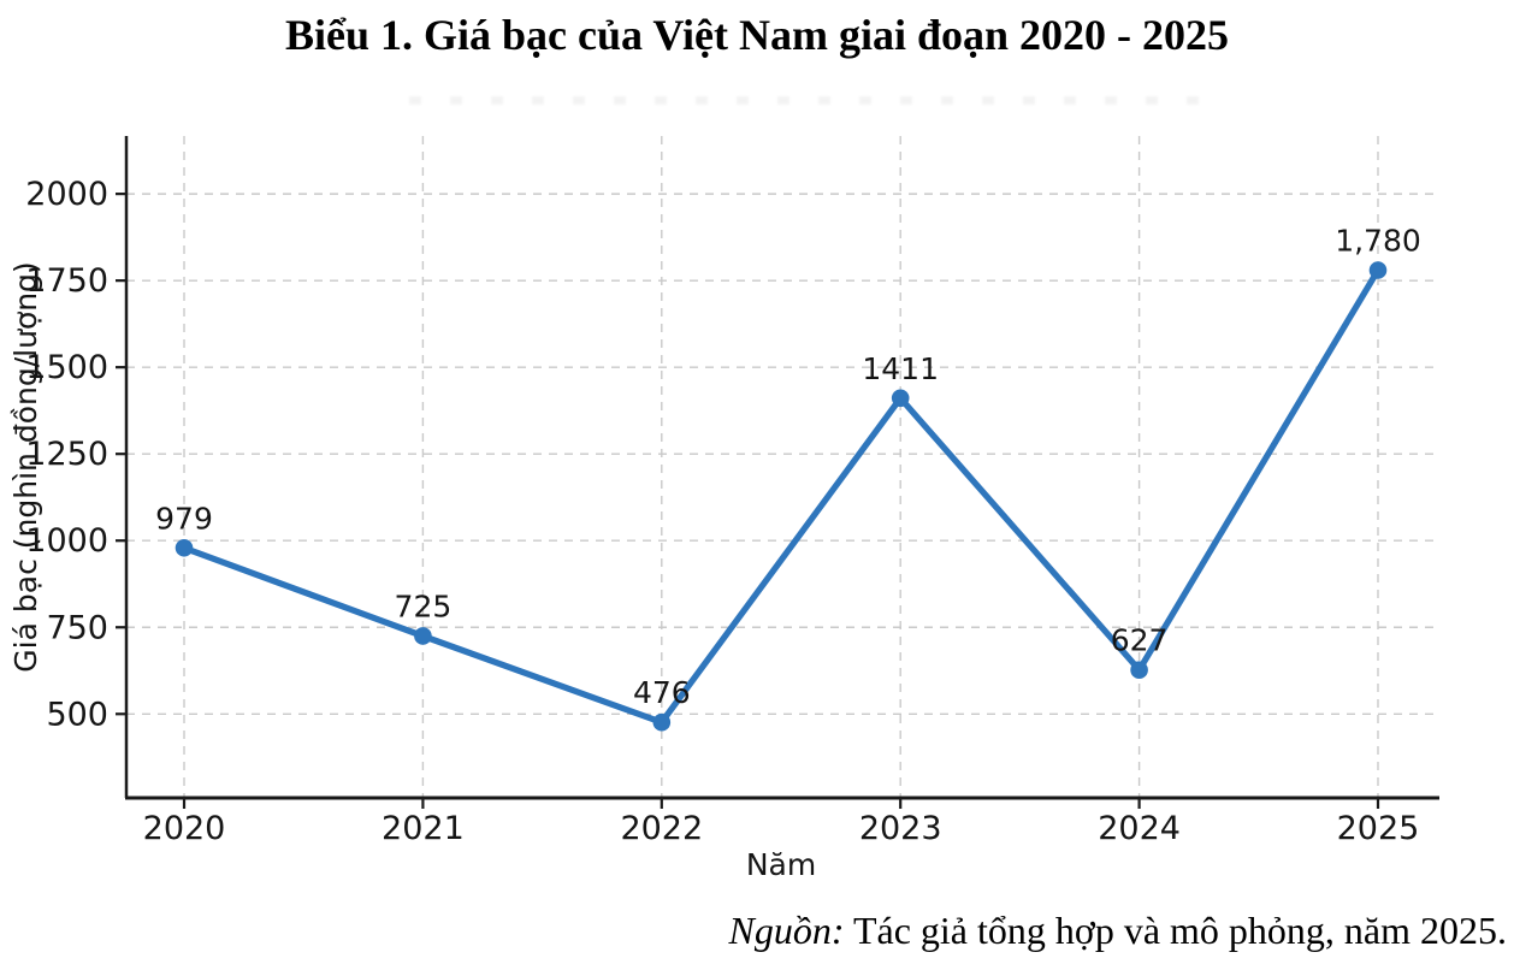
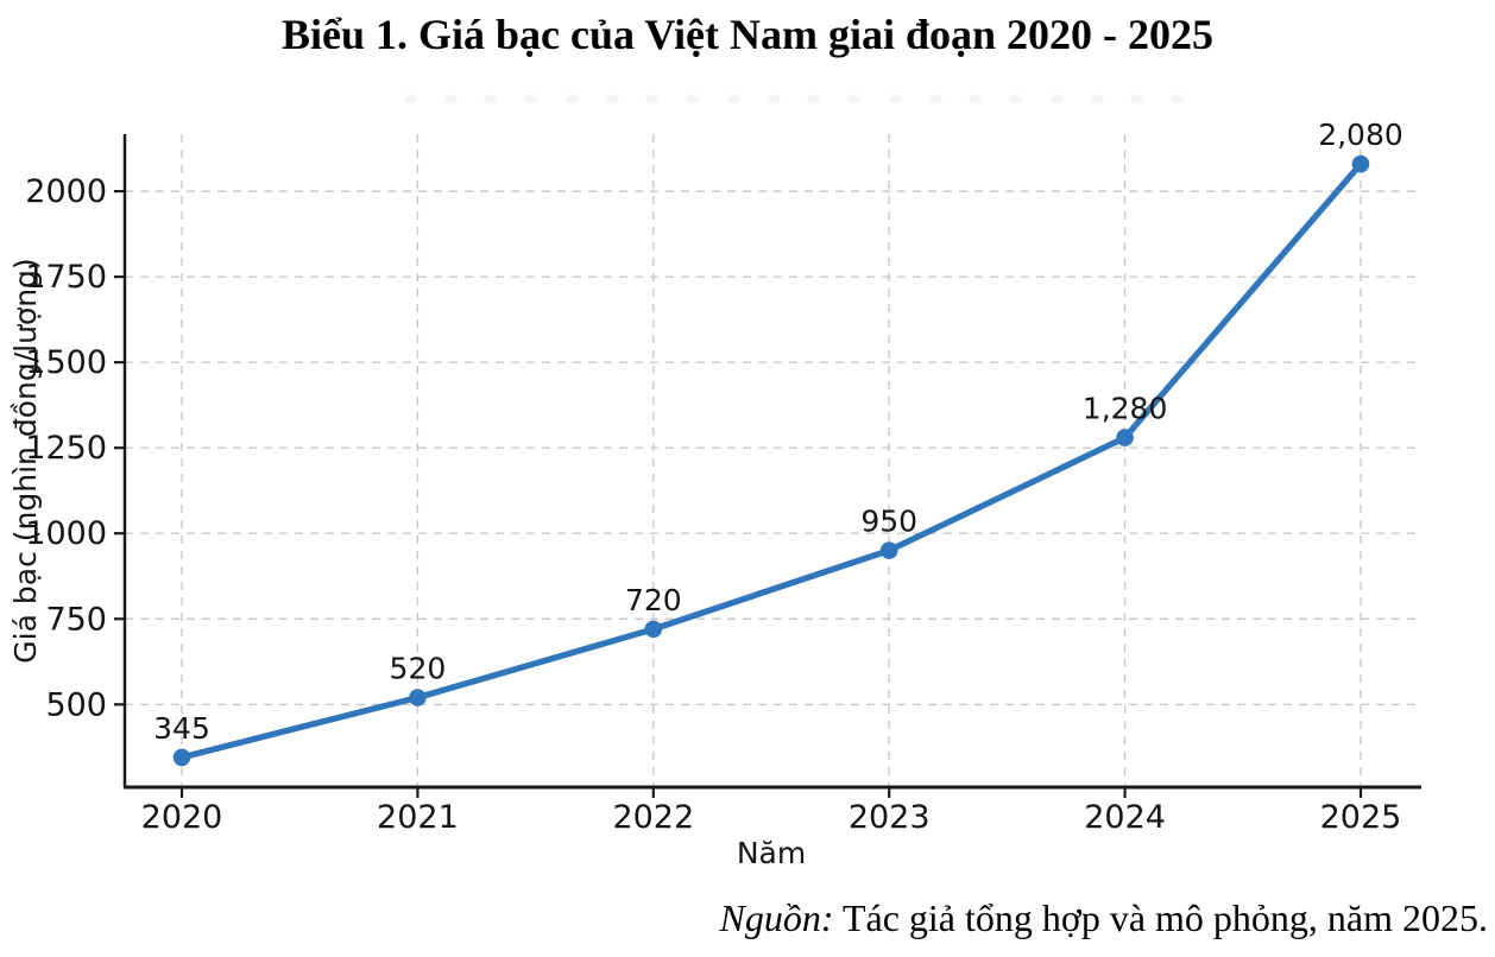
2020: 979 -> 345
2021: 725 -> 520
2022: 476 -> 720
2023: 1411 -> 950
2024: 627 -> 1,280
2025: 1,780 -> 2,080
